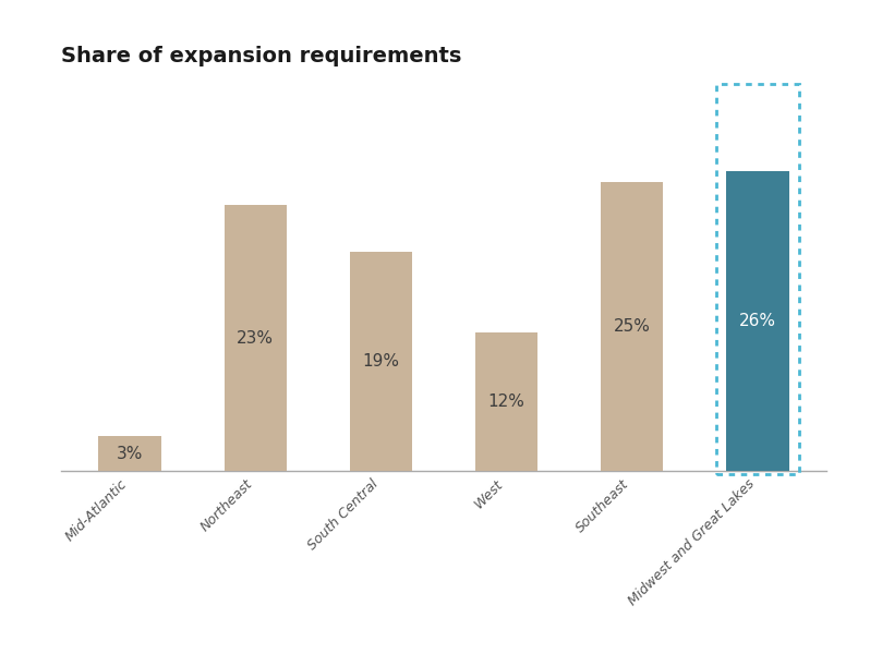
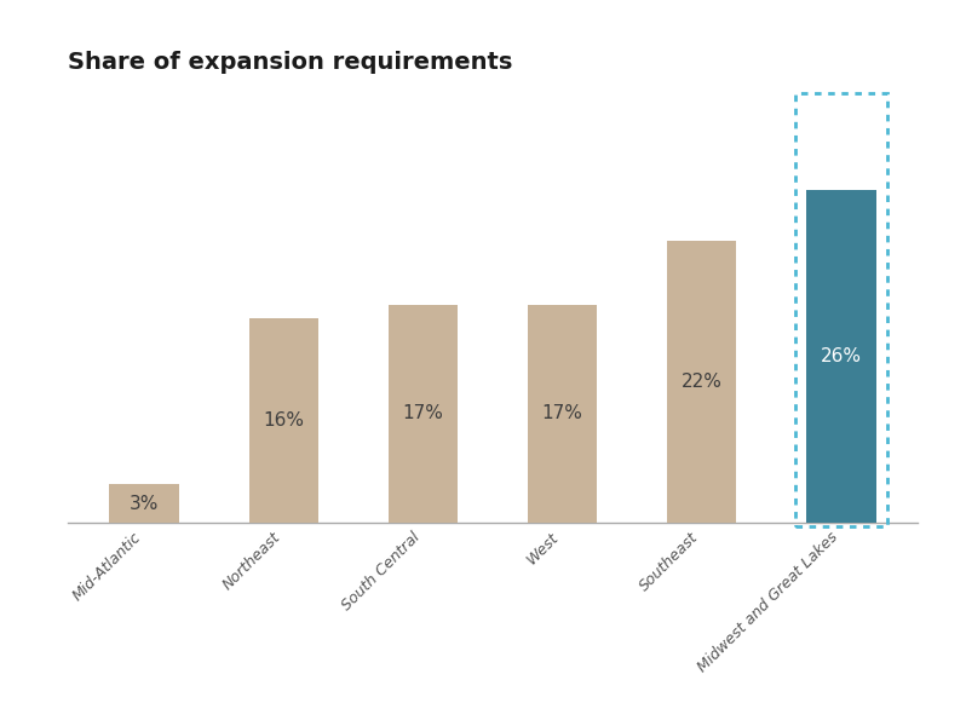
Northeast: 23% -> 16%
South Central: 19% -> 17%
West: 12% -> 17%
Southeast: 25% -> 22%
